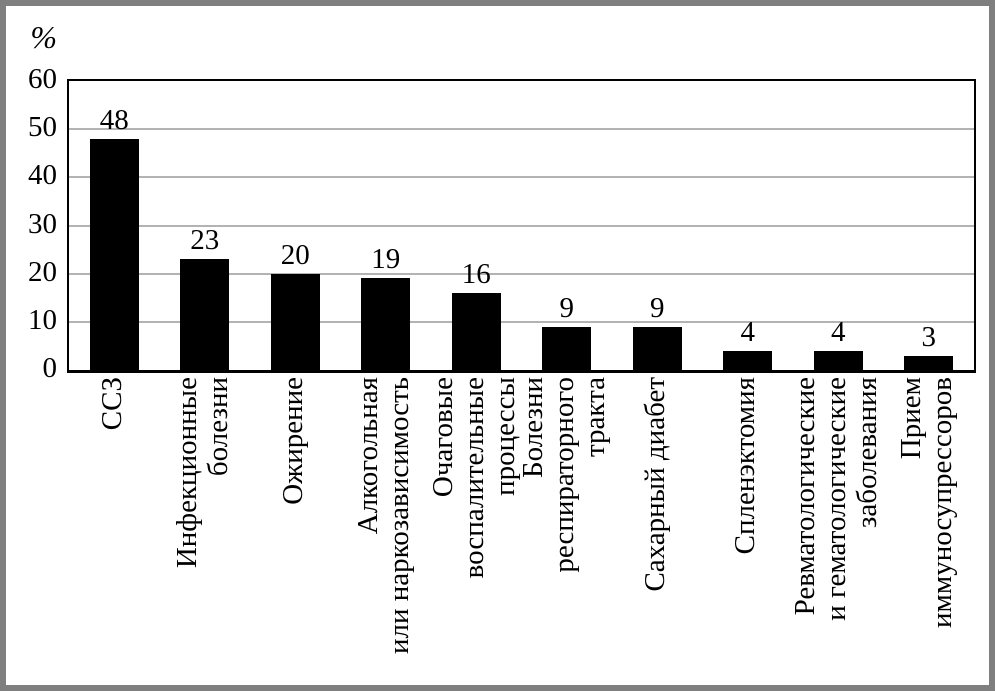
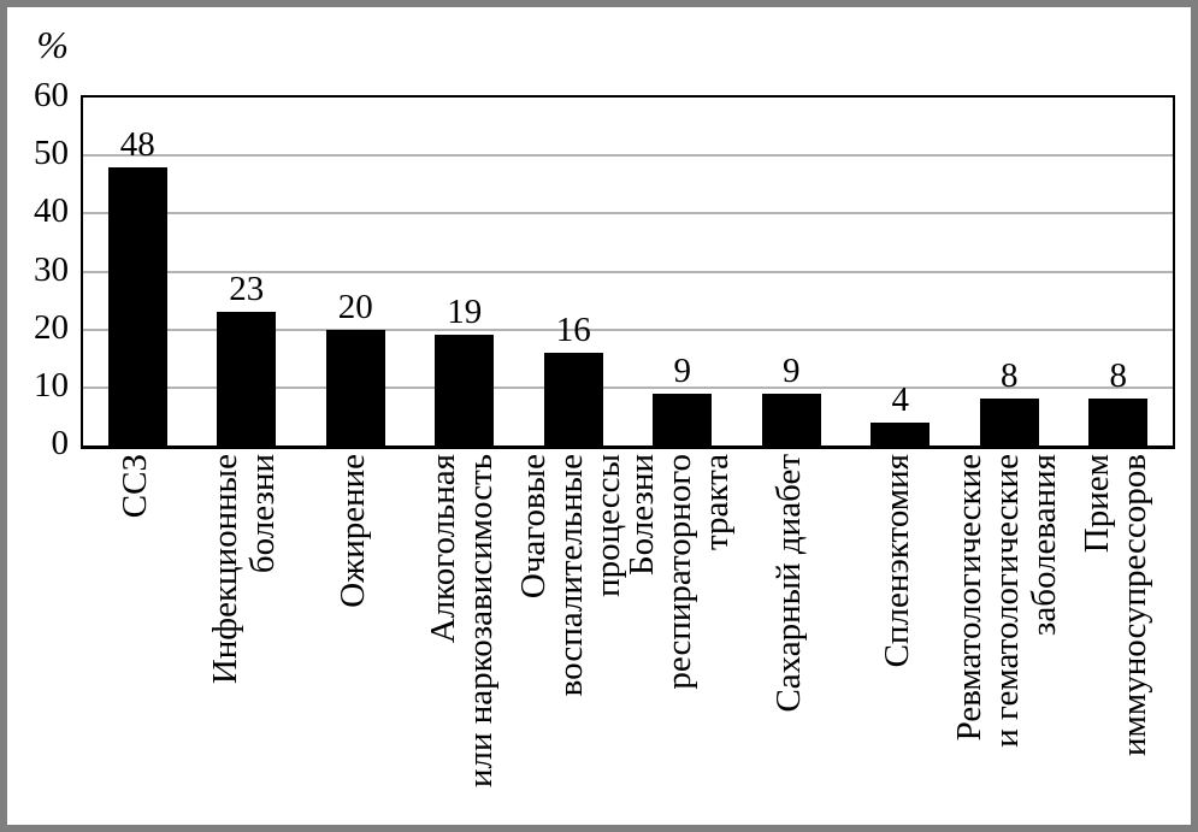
Ревматологические и гематологические заболевания: 4 -> 8
Прием иммуносупрессоров: 3 -> 8
